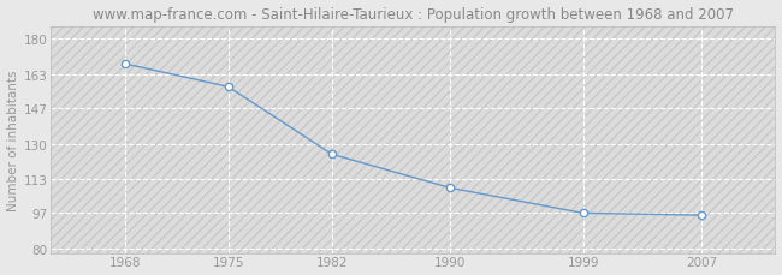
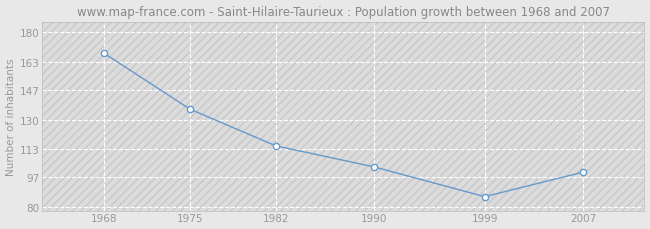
1975: 157 -> 136
1982: 125 -> 115
1990: 109 -> 103
1999: 97 -> 86
2007: 96 -> 100
